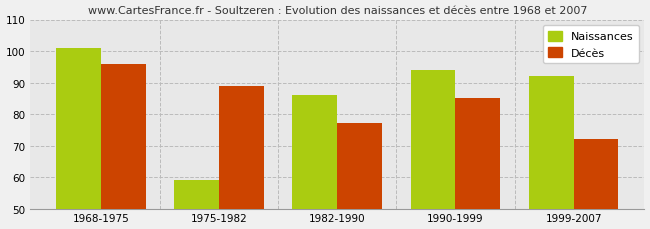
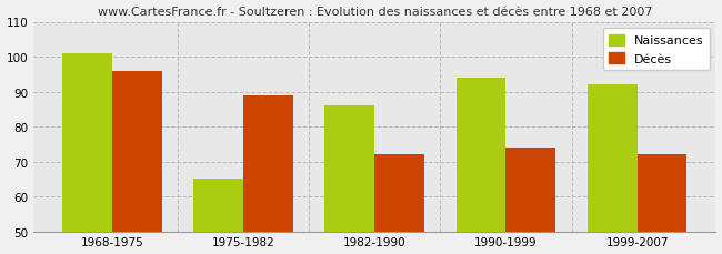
Naissances/1975-1982: 59 -> 65
Décès/1982-1990: 77 -> 72
Décès/1990-1999: 85 -> 74
